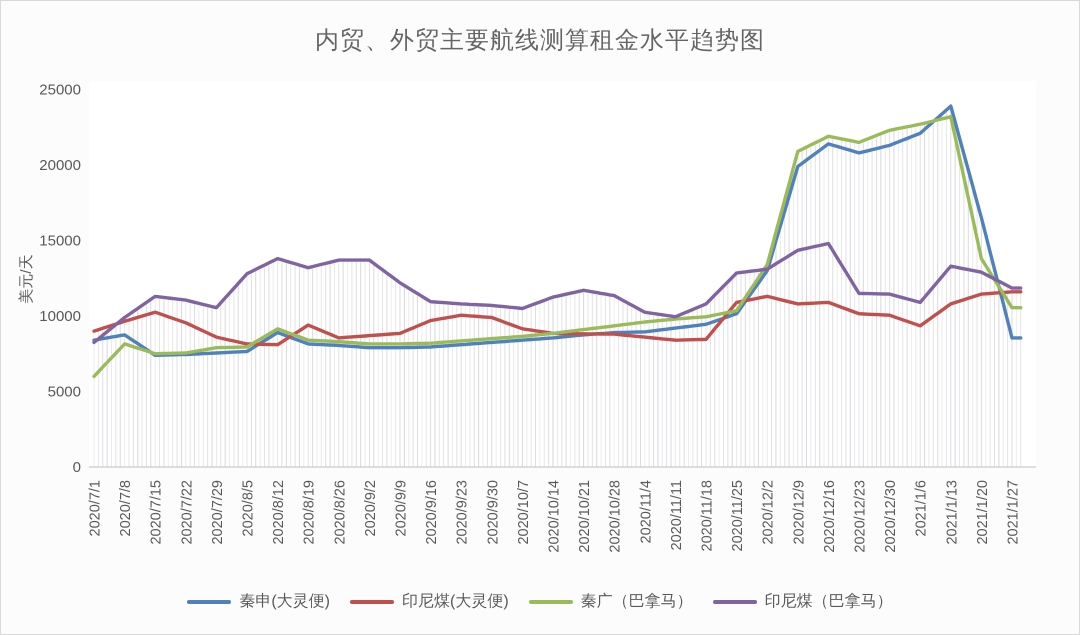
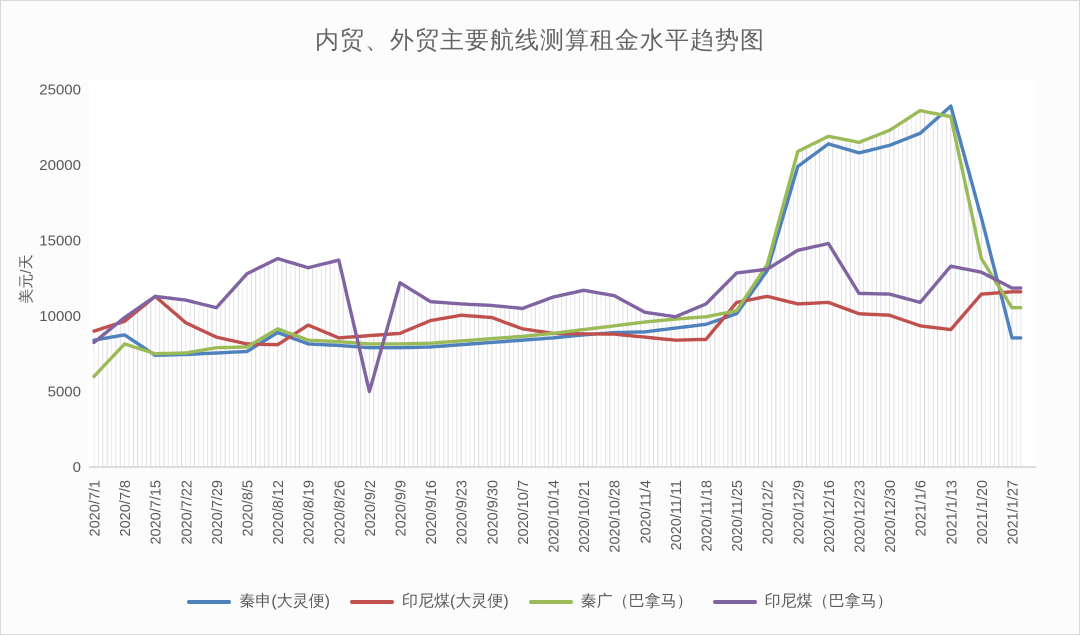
印尼煤(大灵便)/2020/7/15: 10200 -> 11300
印尼煤（巴拿马）/2020/9/2: 13700 -> 5000
秦广（巴拿马）/2021/1/6: 22700 -> 23600
印尼煤(大灵便)/2021/1/13: 10800 -> 9100
